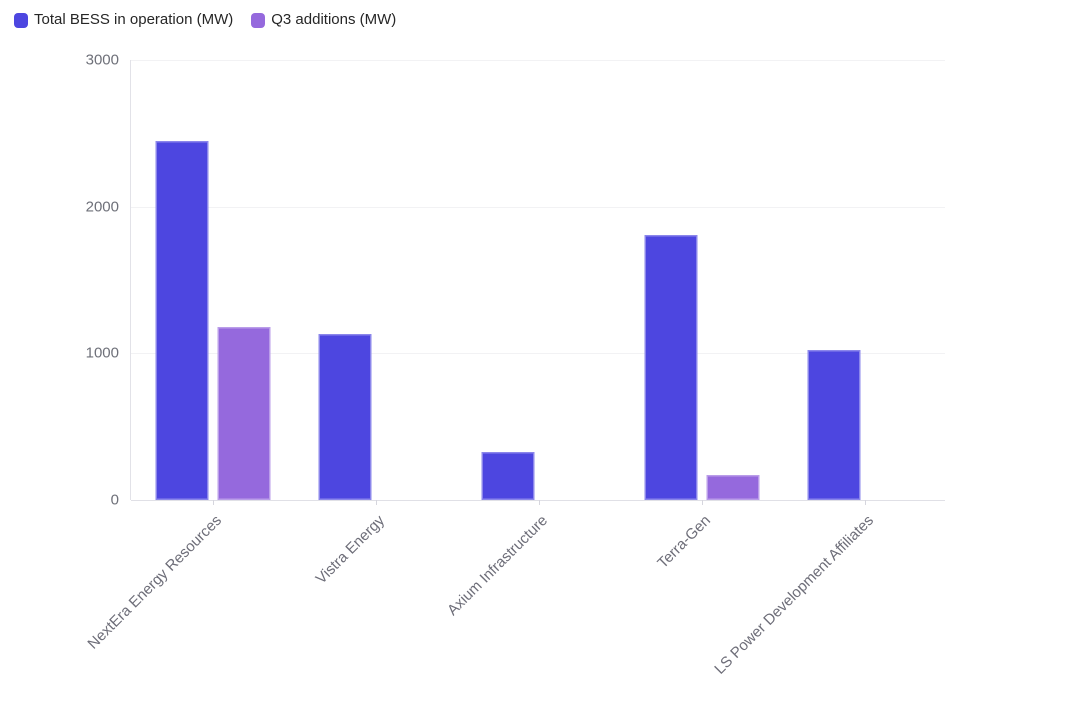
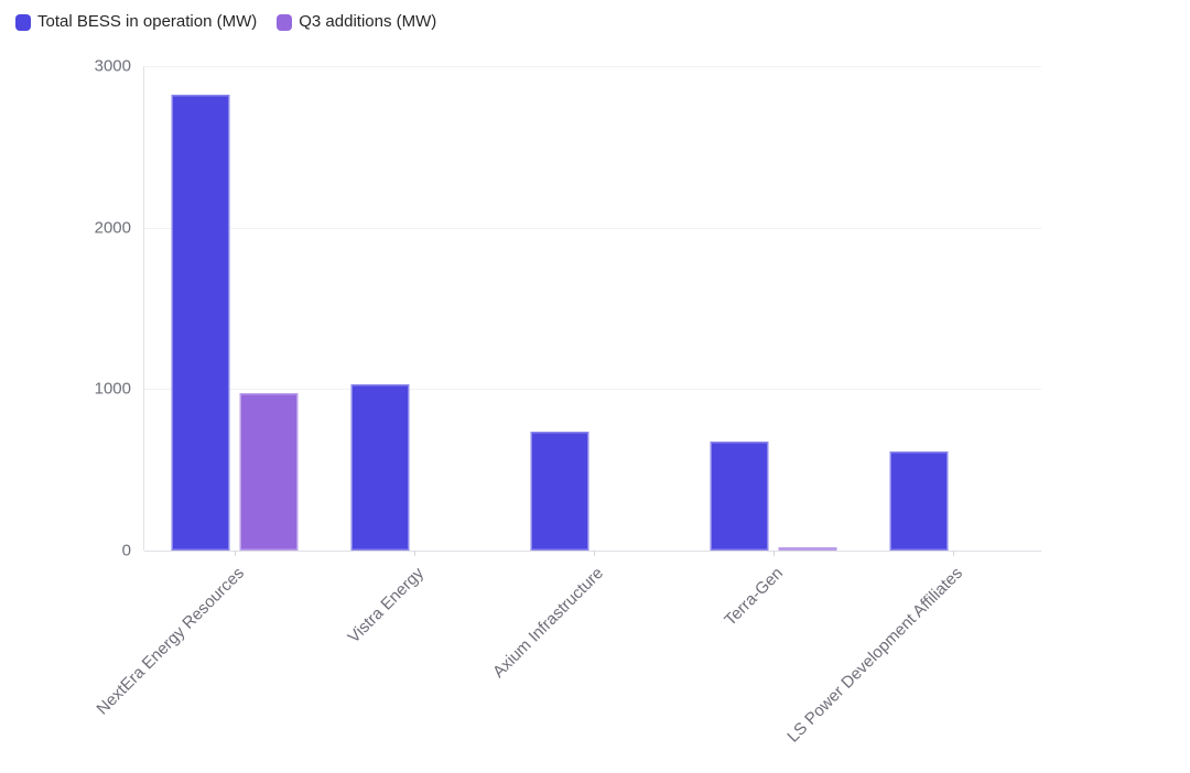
Total BESS in operation (MW)/NextEra Energy Resources: 2450 -> 2820
Q3 additions (MW)/NextEra Energy Resources: 1180 -> 980
Total BESS in operation (MW)/Vistra Energy: 1130 -> 1030
Total BESS in operation (MW)/Axium Infrastructure: 330 -> 740
Total BESS in operation (MW)/Terra-Gen: 1810 -> 680
Q3 additions (MW)/Terra-Gen: 170 -> 20
Total BESS in operation (MW)/LS Power Development Affiliates: 1020 -> 620
